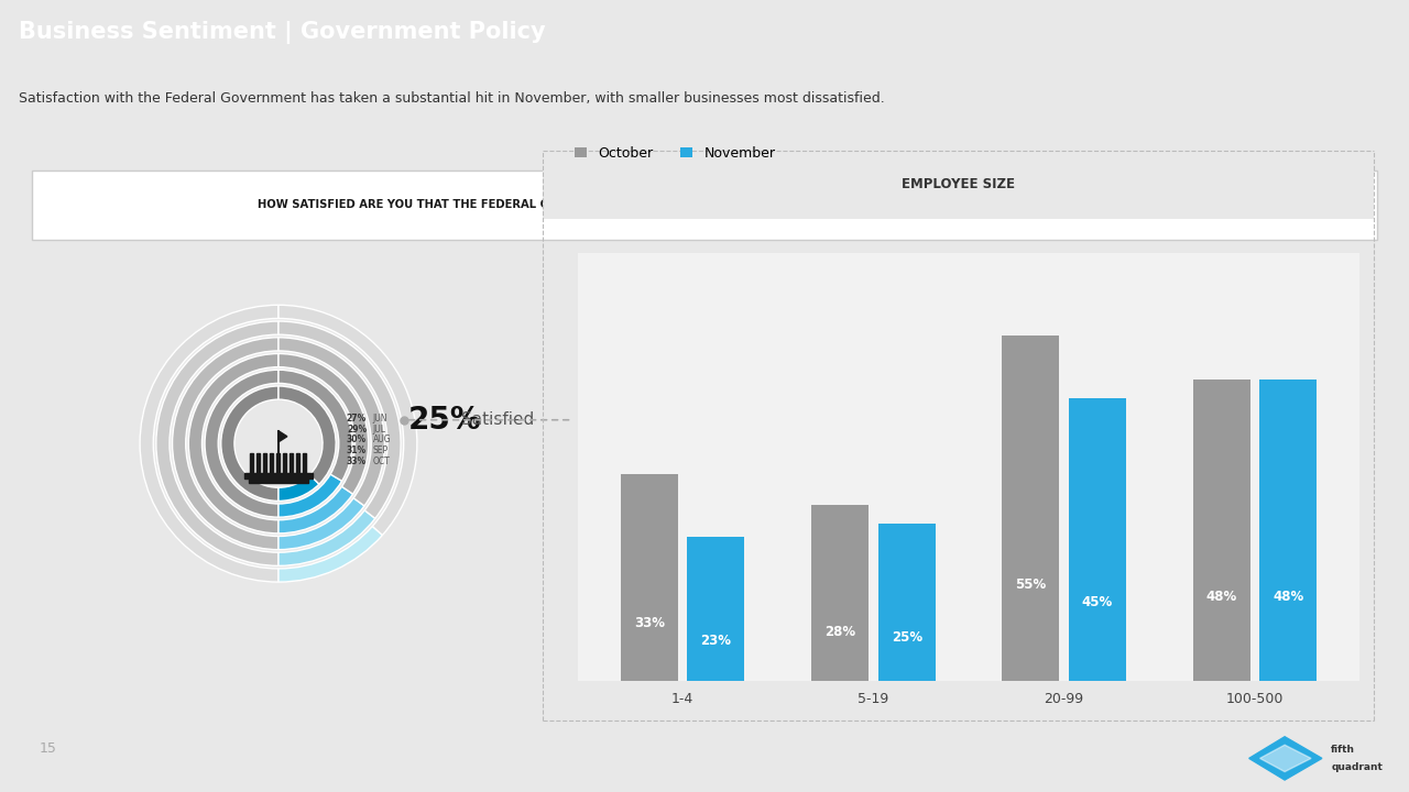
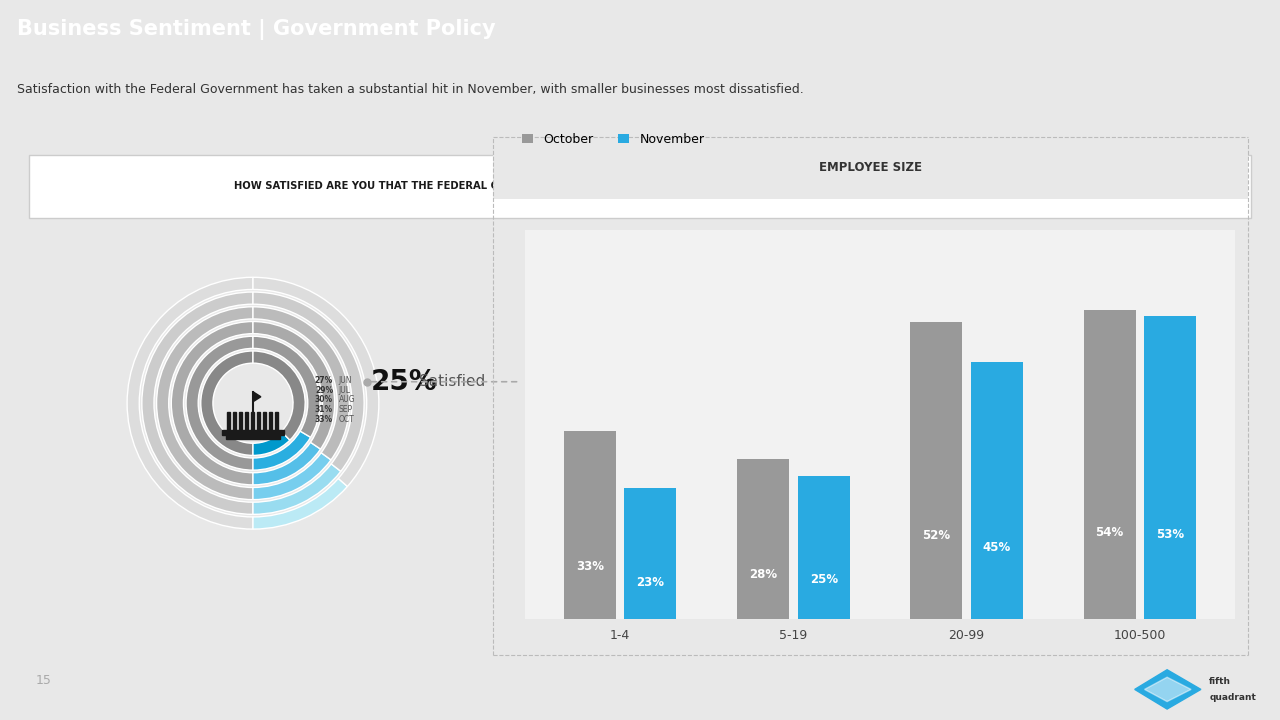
October/20-99: 55% -> 52%
October/100-500: 48% -> 54%
November/100-500: 48% -> 53%
